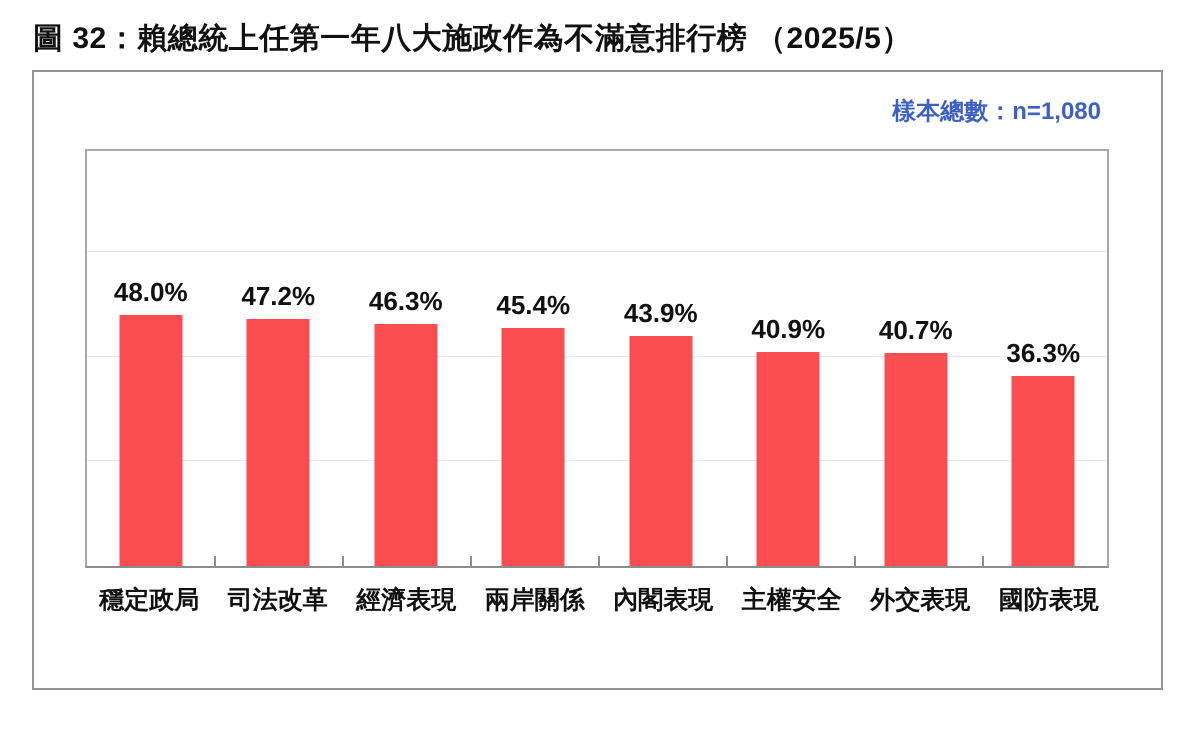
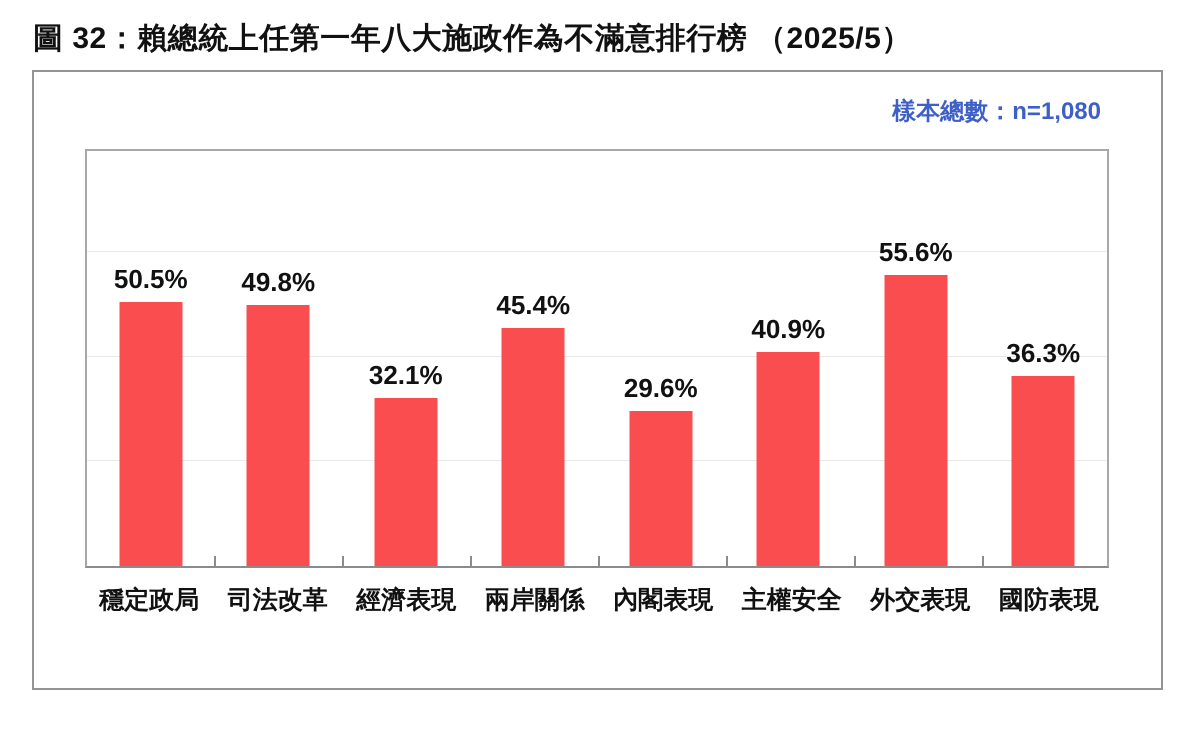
穩定政局: 48.0% -> 50.5%
司法改革: 47.2% -> 49.8%
經濟表現: 46.3% -> 32.1%
內閣表現: 43.9% -> 29.6%
外交表現: 40.7% -> 55.6%
